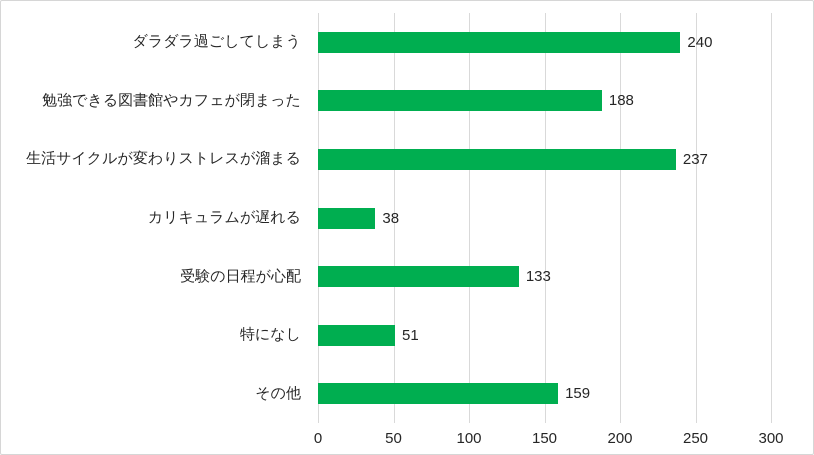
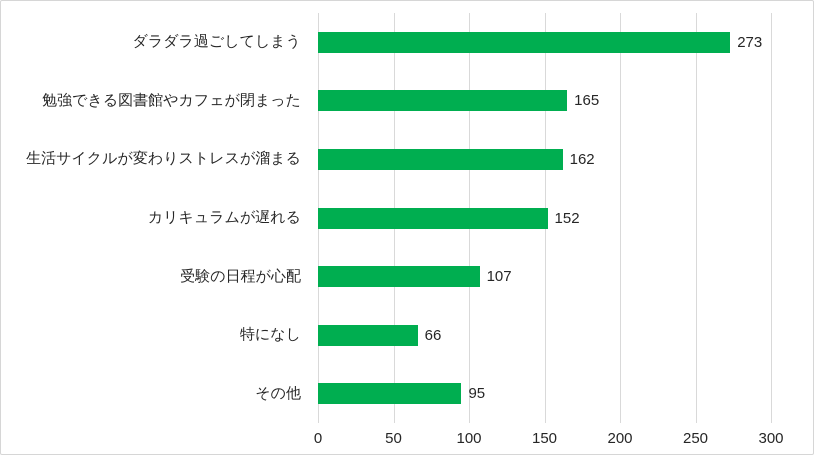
ダラダラ過ごしてしまう: 240 -> 273
勉強できる図書館やカフェが閉まった: 188 -> 165
生活サイクルが変わりストレスが溜まる: 237 -> 162
カリキュラムが遅れる: 38 -> 152
受験の日程が心配: 133 -> 107
特になし: 51 -> 66
その他: 159 -> 95
